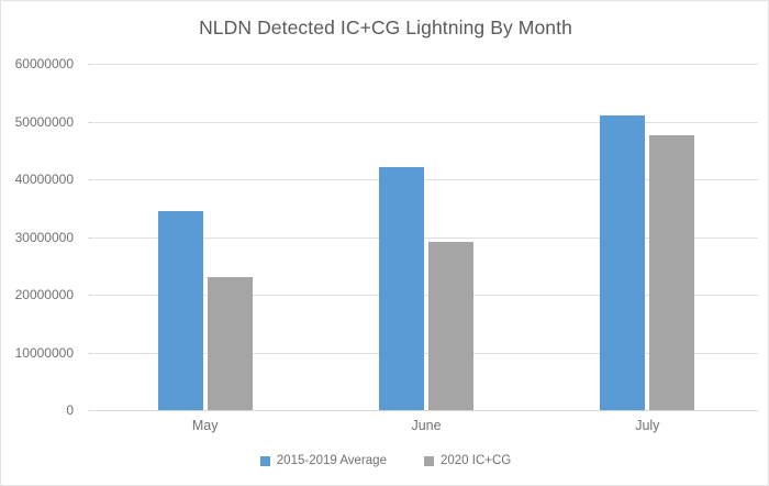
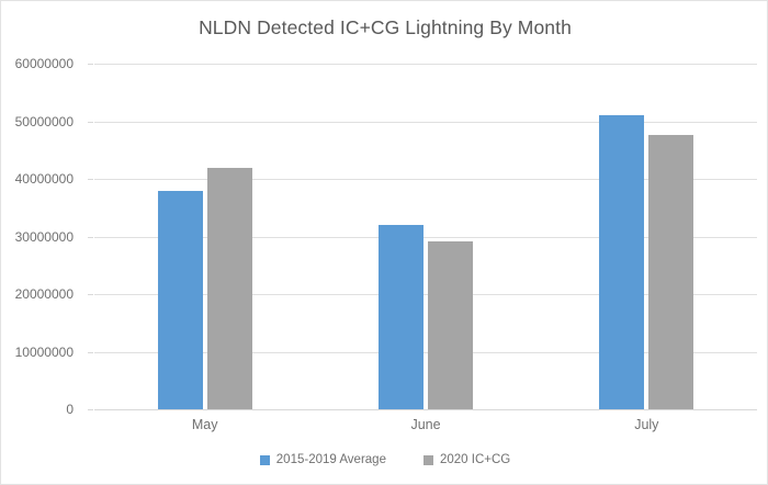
2015-2019 Average/May: 34000000 -> 38000000
2020 IC+CG/May: 23000000 -> 42000000
2015-2019 Average/June: 42000000 -> 32000000
